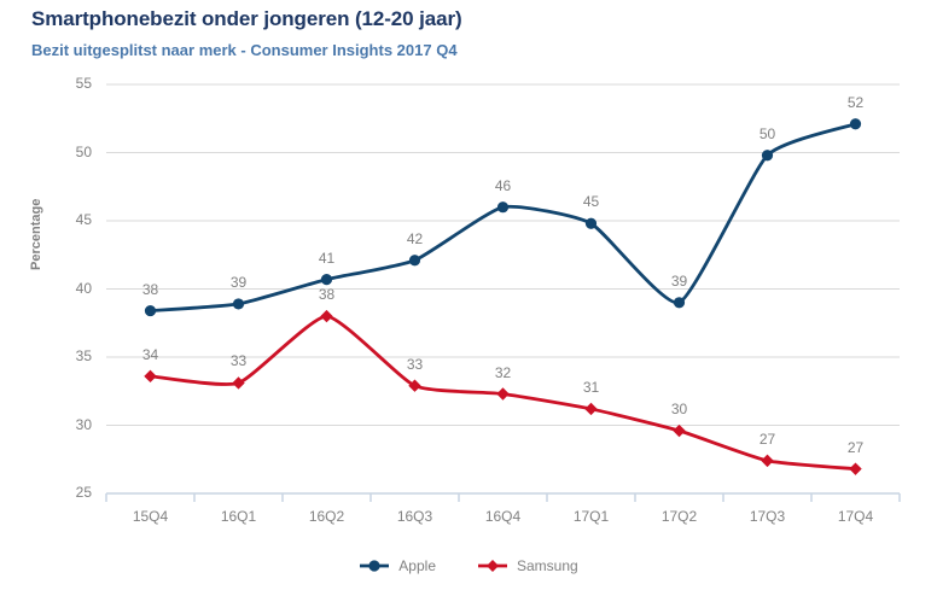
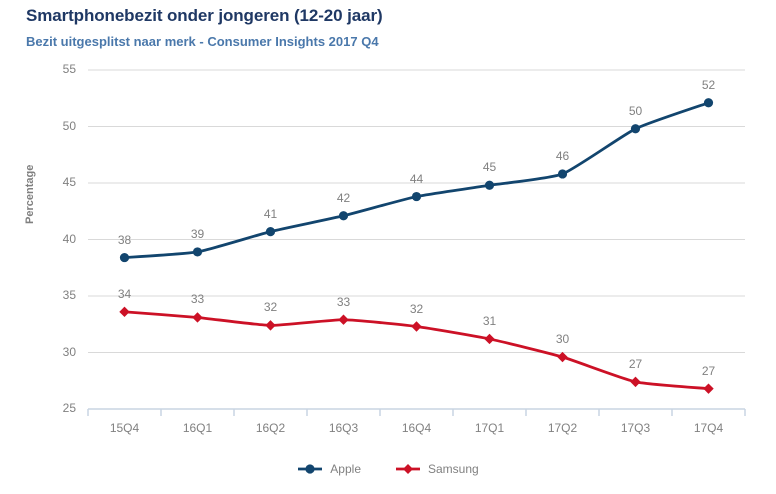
Samsung/16Q2: 38 -> 32
Apple/16Q4: 46 -> 44
Apple/17Q2: 39 -> 46
